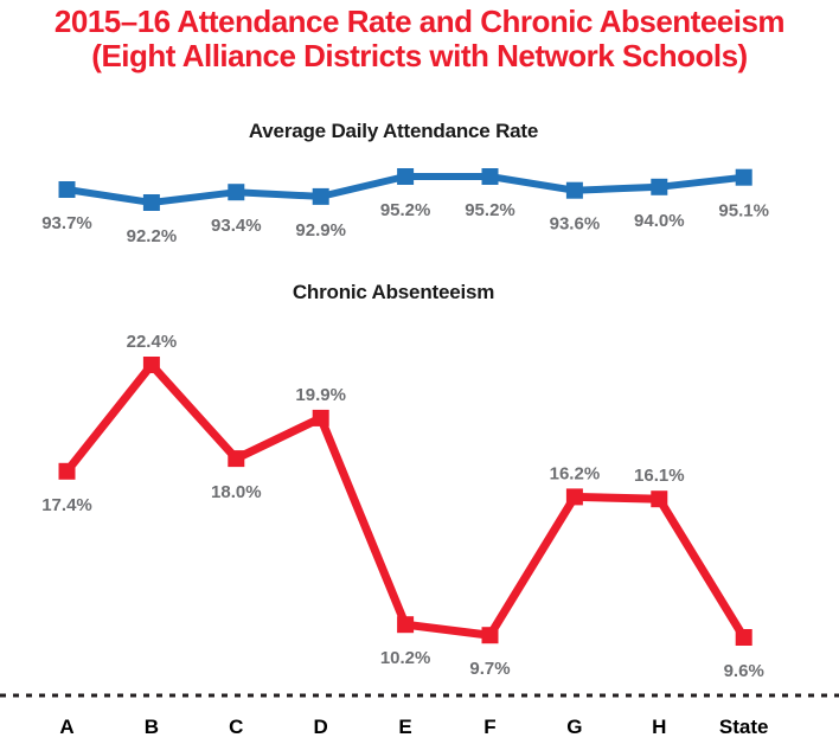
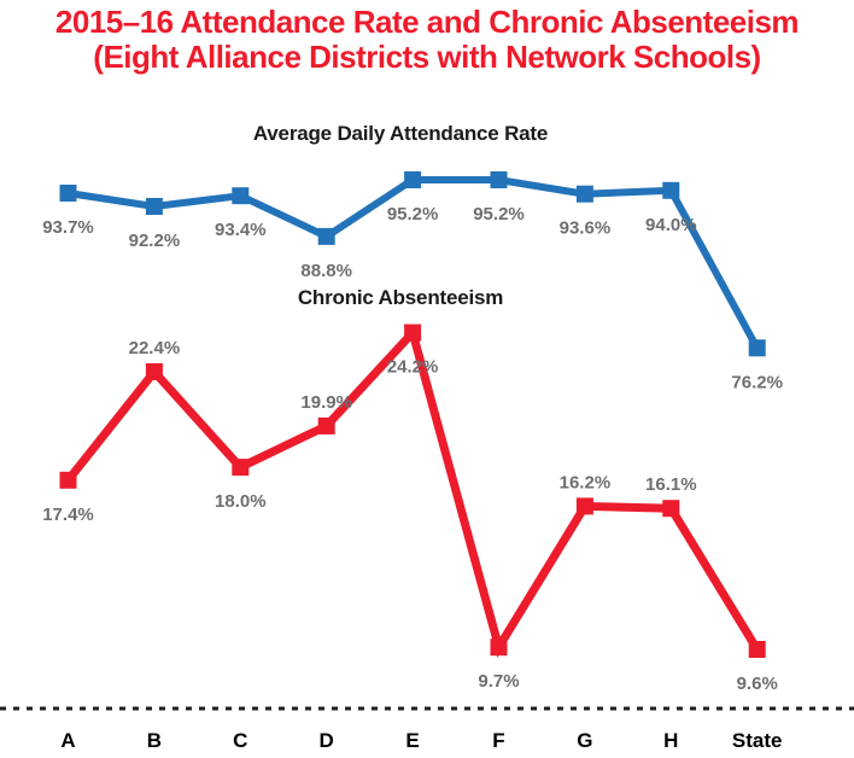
Average Daily Attendance Rate/D: 92.9% -> 88.8%
Chronic Absenteeism/E: 10.2% -> 24.2%
Average Daily Attendance Rate/State: 95.1% -> 76.2%
